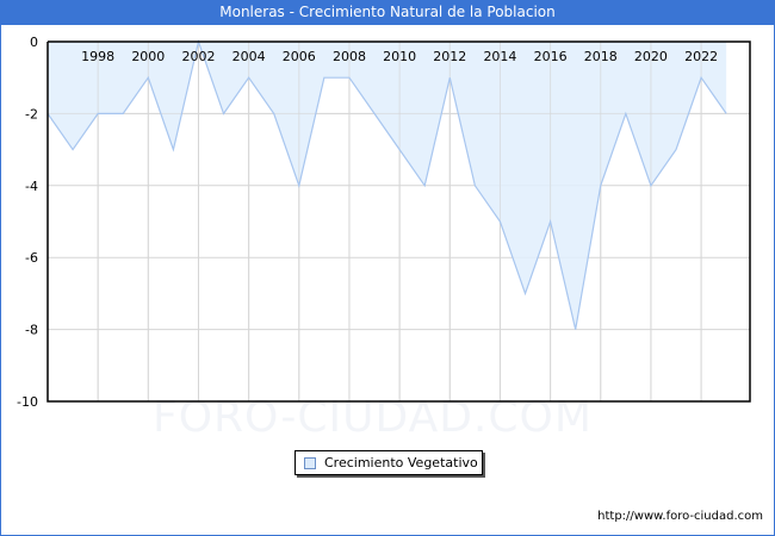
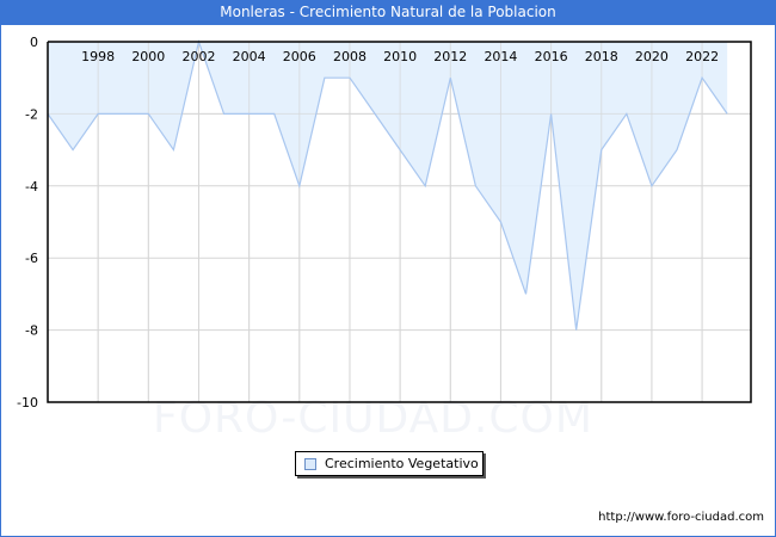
2000: -1 -> -2
2004: -1 -> -2
2016: -5 -> -2
2018: -4 -> -3
